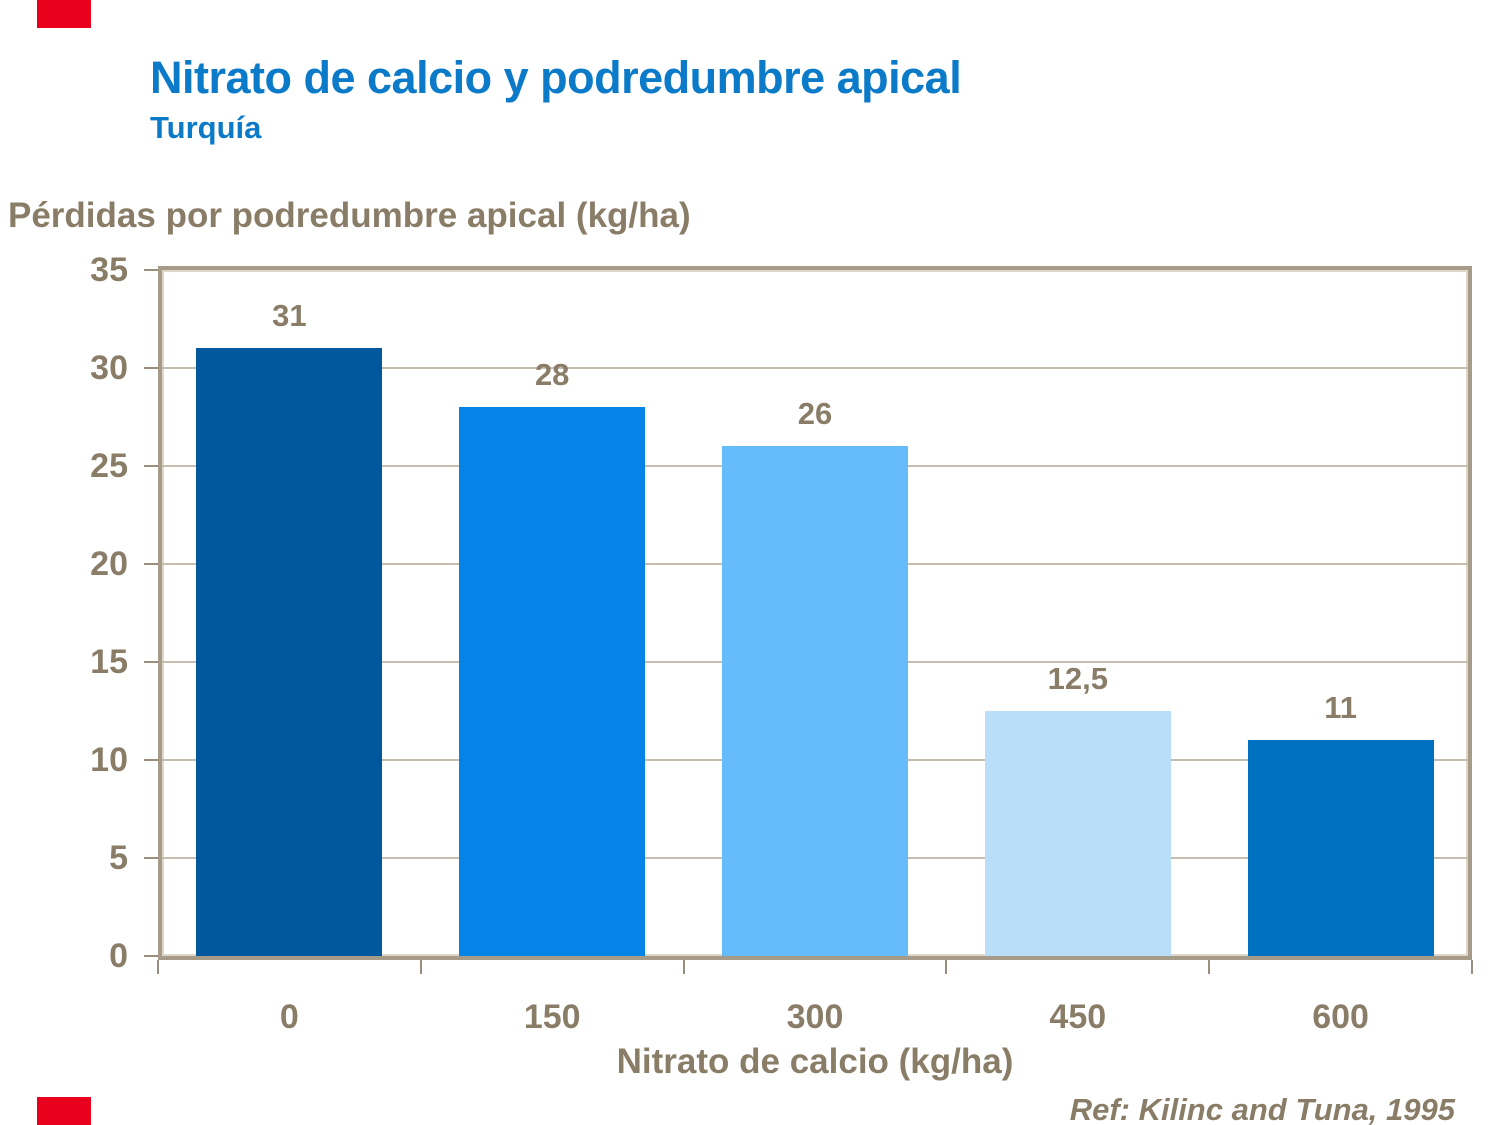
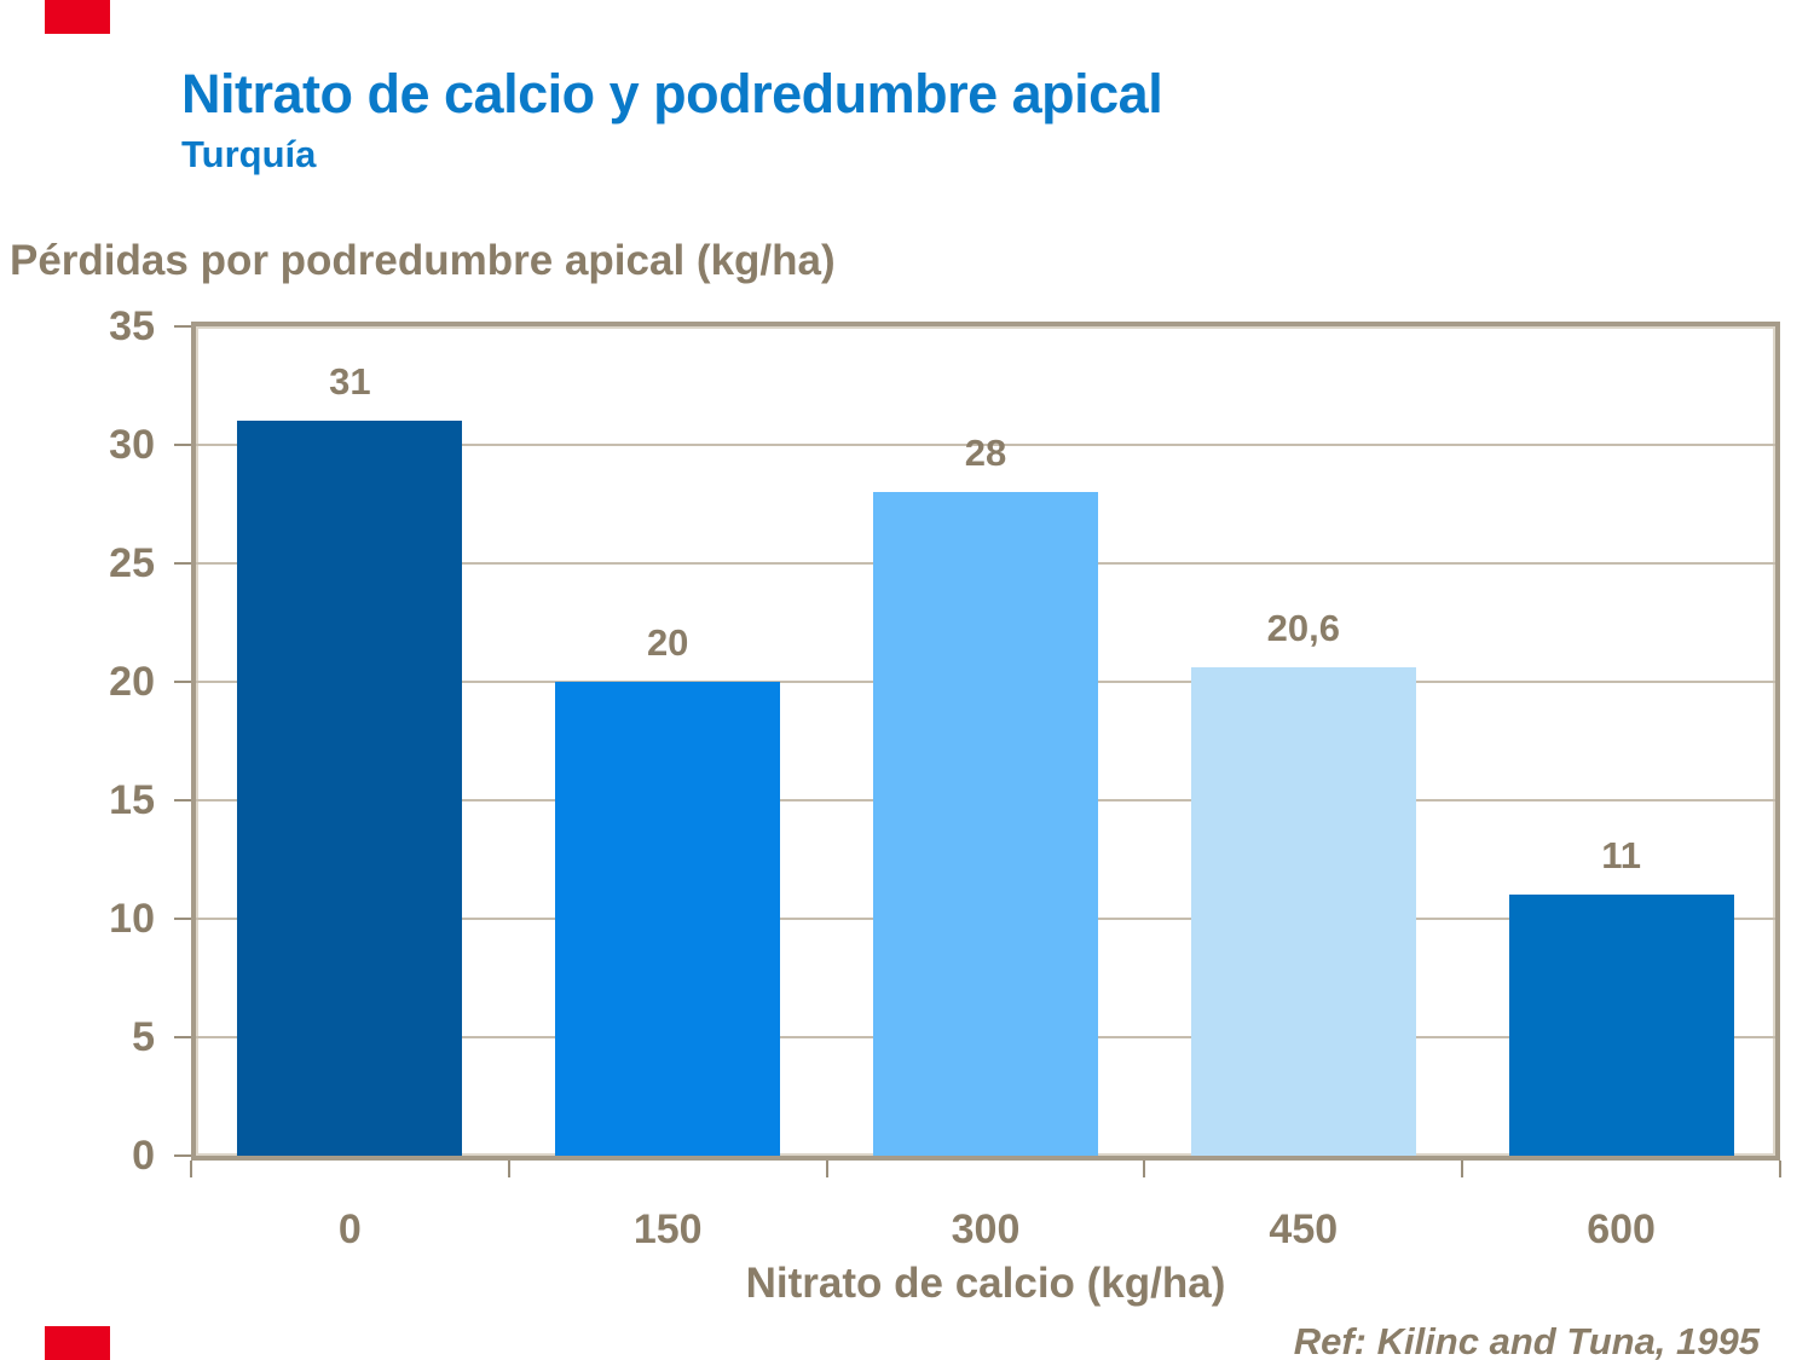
150: 28 -> 20
300: 26 -> 28
450: 12,5 -> 20,6
